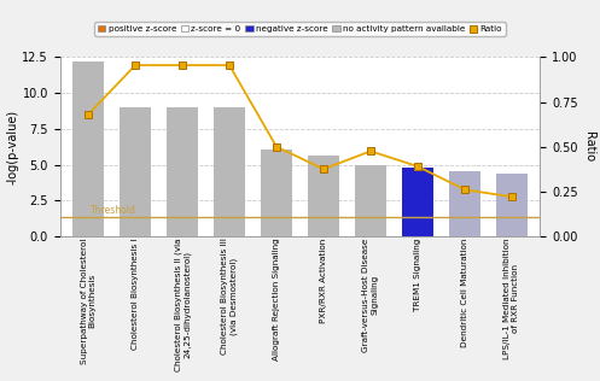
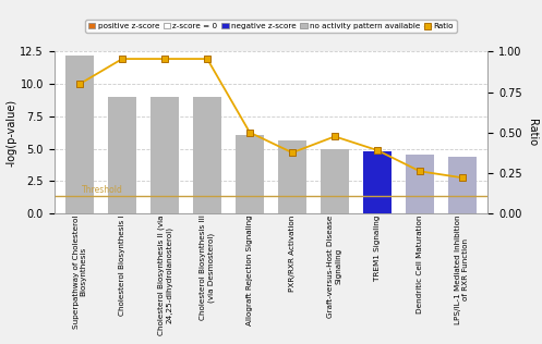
Ratio/Superpathway of Cholesterol Biosynthesis: 0.68 -> 0.80
